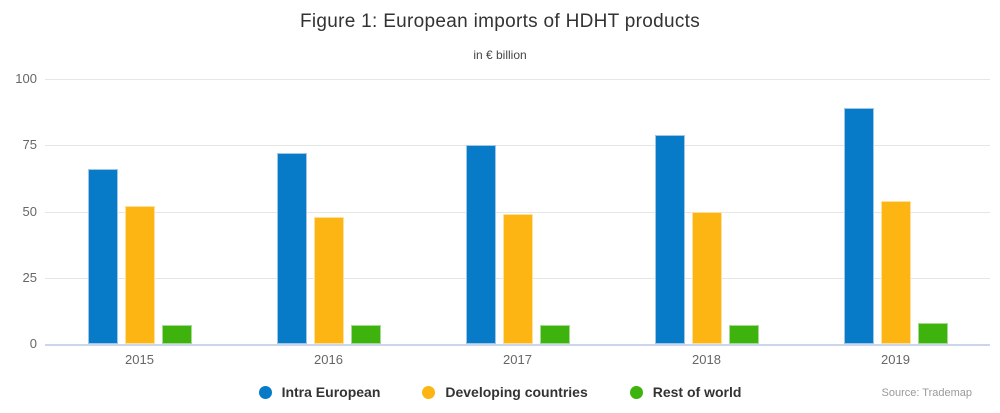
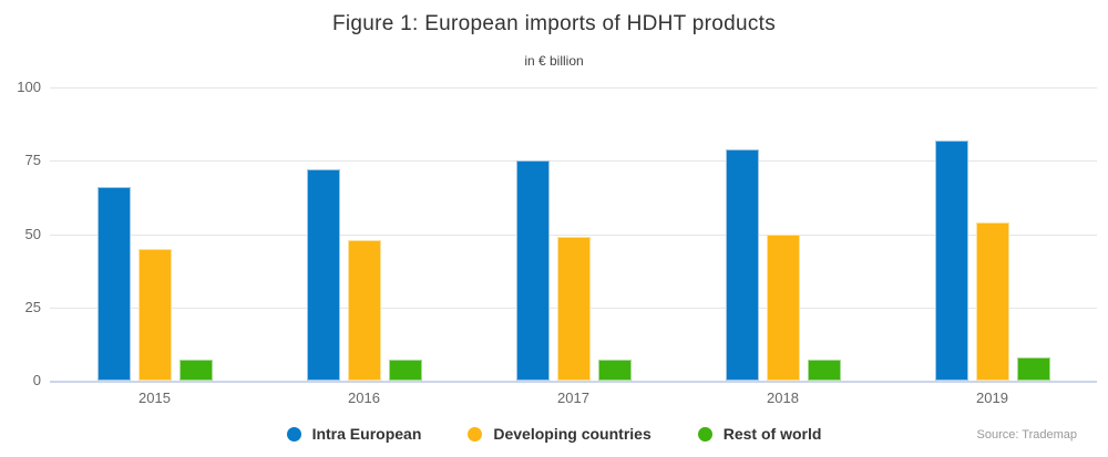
Developing countries/2015: 52 -> 45
Intra European/2019: 89 -> 82
